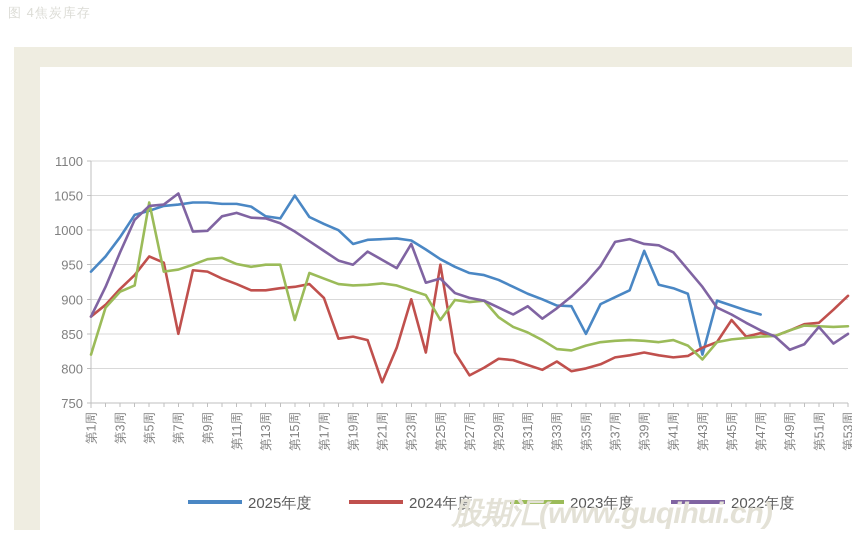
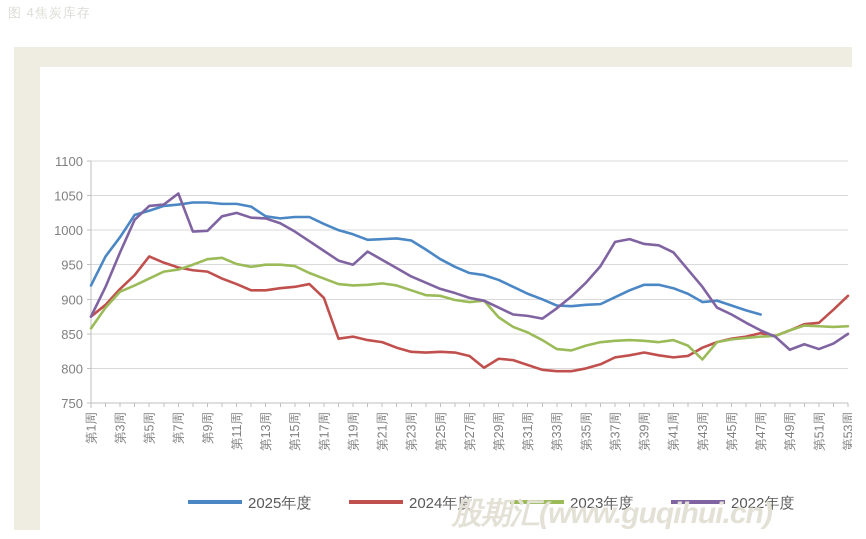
2025年度/第1周: 940 -> 920
2023年度/第1周: 820 -> 860
2023年度/第5周: 1040 -> 930
2024年度/第7周: 850 -> 950
2025年度/第15周: 1050 -> 1020
2023年度/第15周: 870 -> 950
2025年度/第19周: 980 -> 990
2024年度/第21周: 780 -> 840
2024年度/第23周: 900 -> 820
2022年度/第23周: 980 -> 930
2024年度/第25周: 950 -> 820
2023年度/第25周: 870 -> 900
2022年度/第25周: 930 -> 920
2024年度/第27周: 790 -> 820
2022年度/第31周: 890 -> 880
2024年度/第33周: 810 -> 800
2025年度/第35周: 850 -> 890
2025年度/第39周: 970 -> 920
2025年度/第43周: 820 -> 900
2024年度/第45周: 870 -> 840
2022年度/第51周: 860 -> 830
